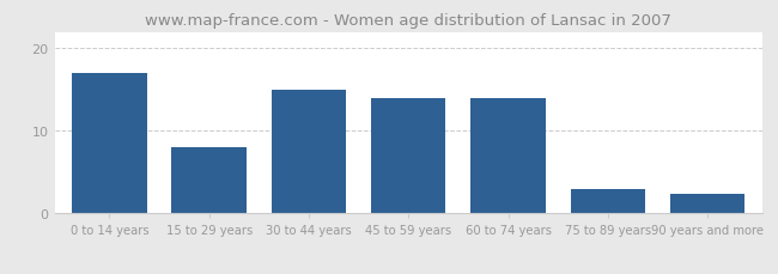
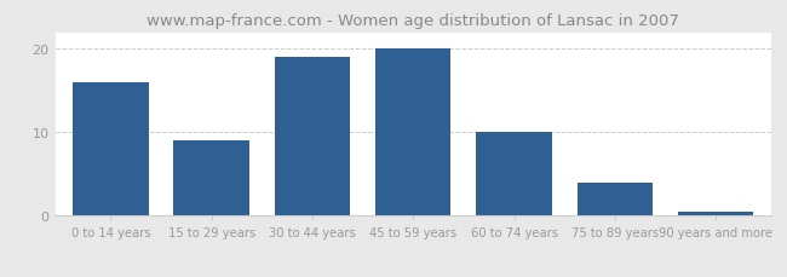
0 to 14 years: 17.0 -> 16.0
15 to 29 years: 8.0 -> 9.0
30 to 44 years: 15.0 -> 19.0
45 to 59 years: 14.0 -> 20.0
60 to 74 years: 14.0 -> 10.0
75 to 89 years: 3.0 -> 4.0
90 years and more: 2.4 -> 0.5
